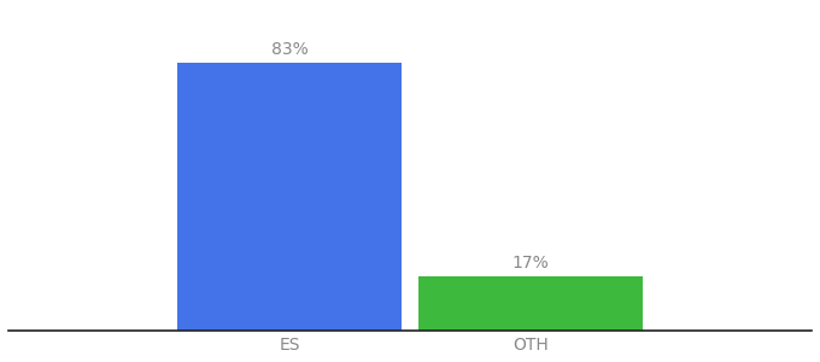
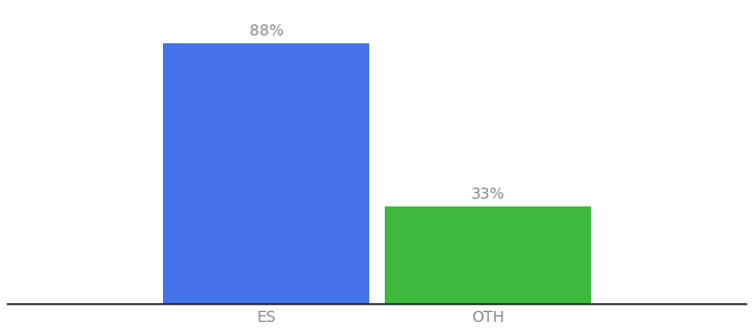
ES: 83% -> 88%
OTH: 17% -> 33%
